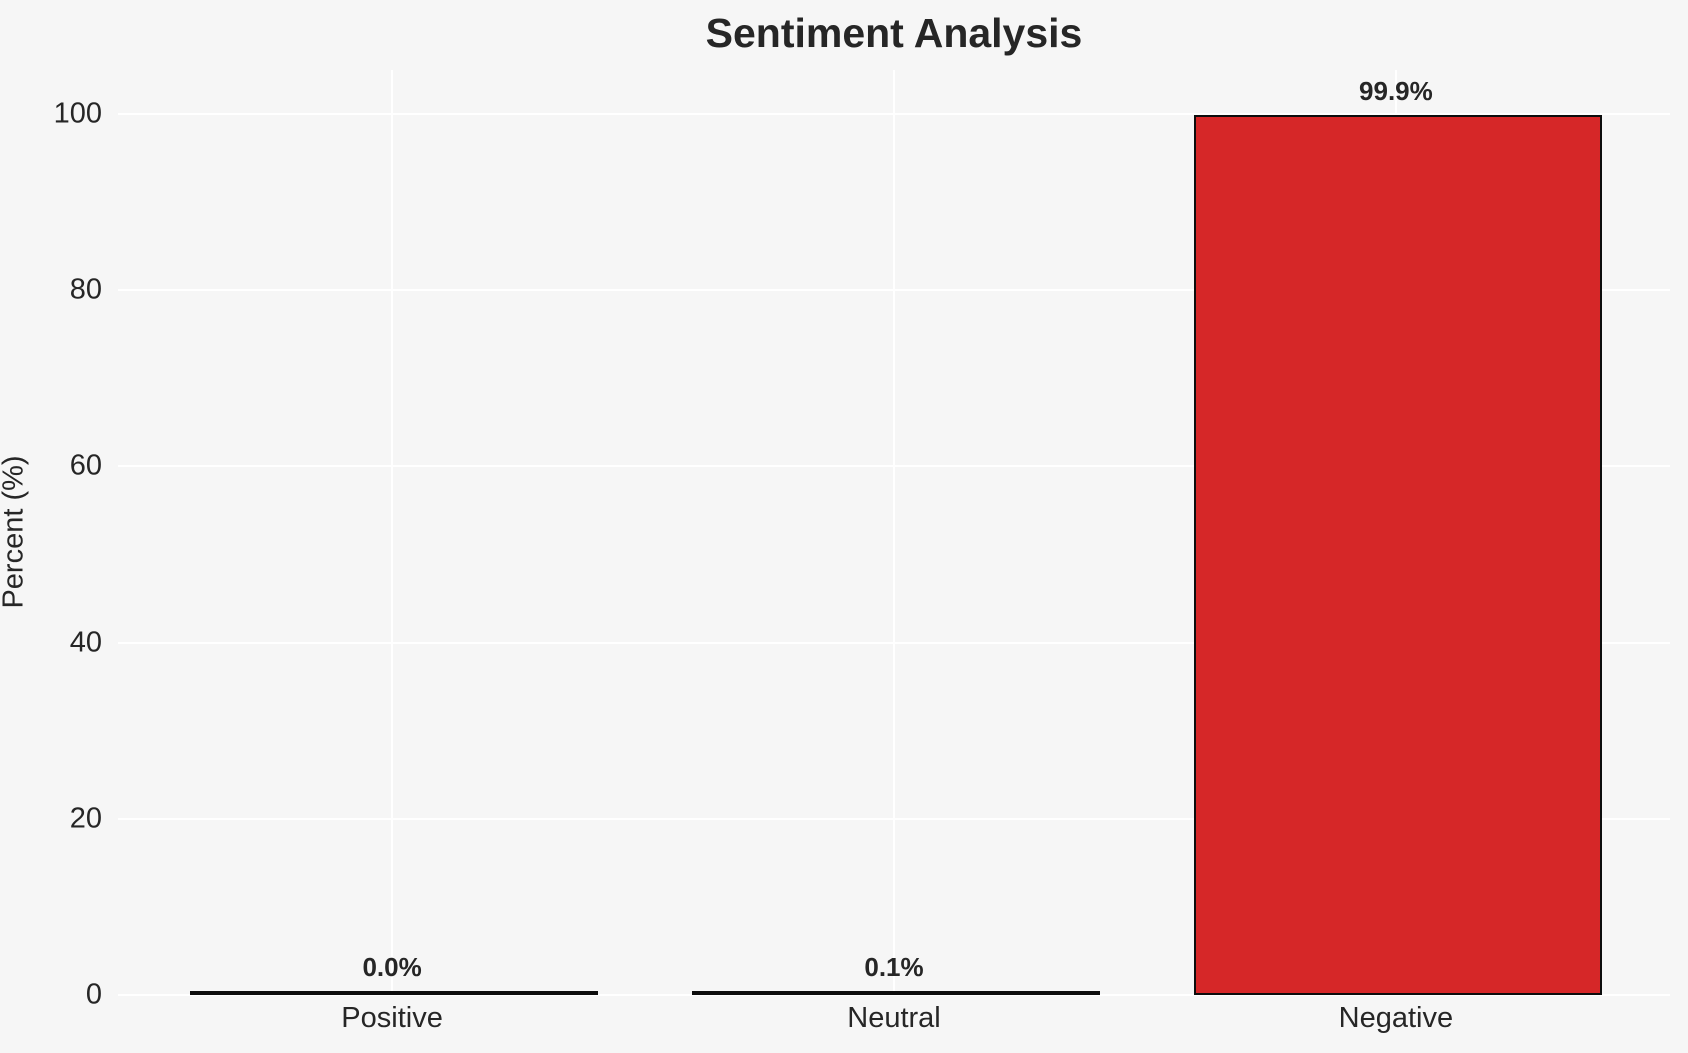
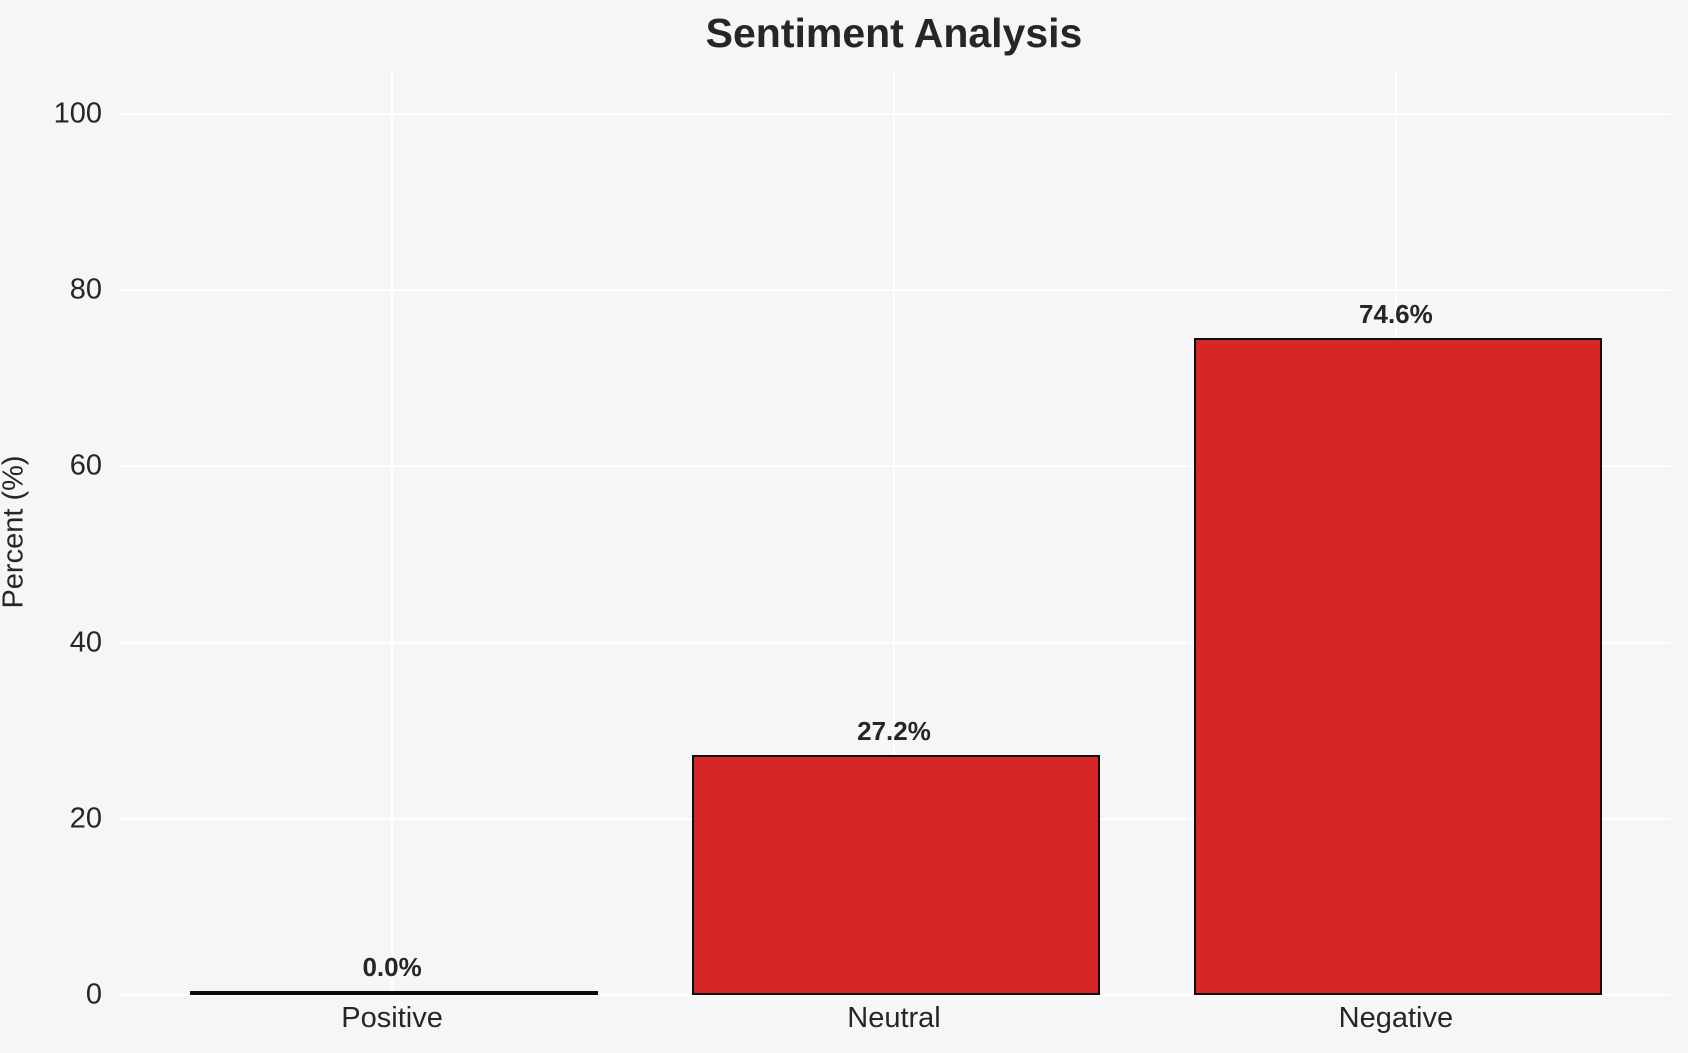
Neutral: 0.1% -> 27.2%
Negative: 99.9% -> 74.6%
